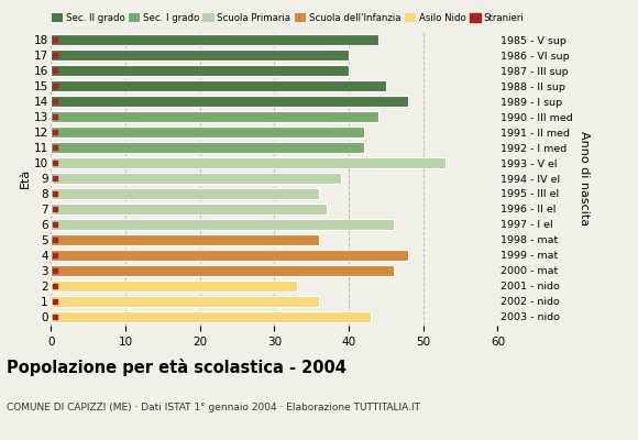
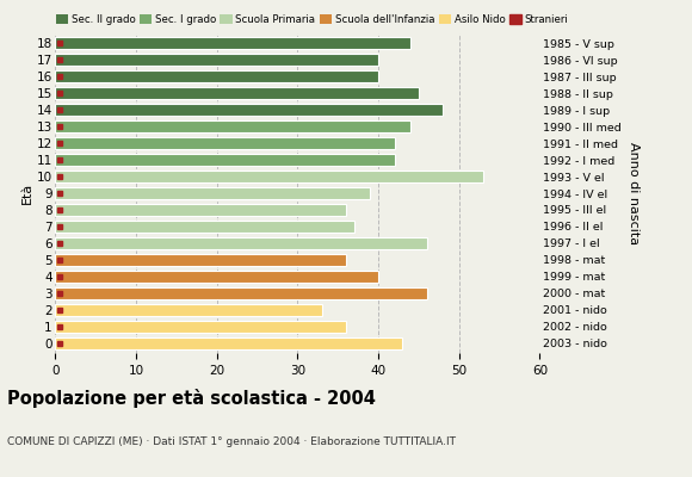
4: 48 -> 40
